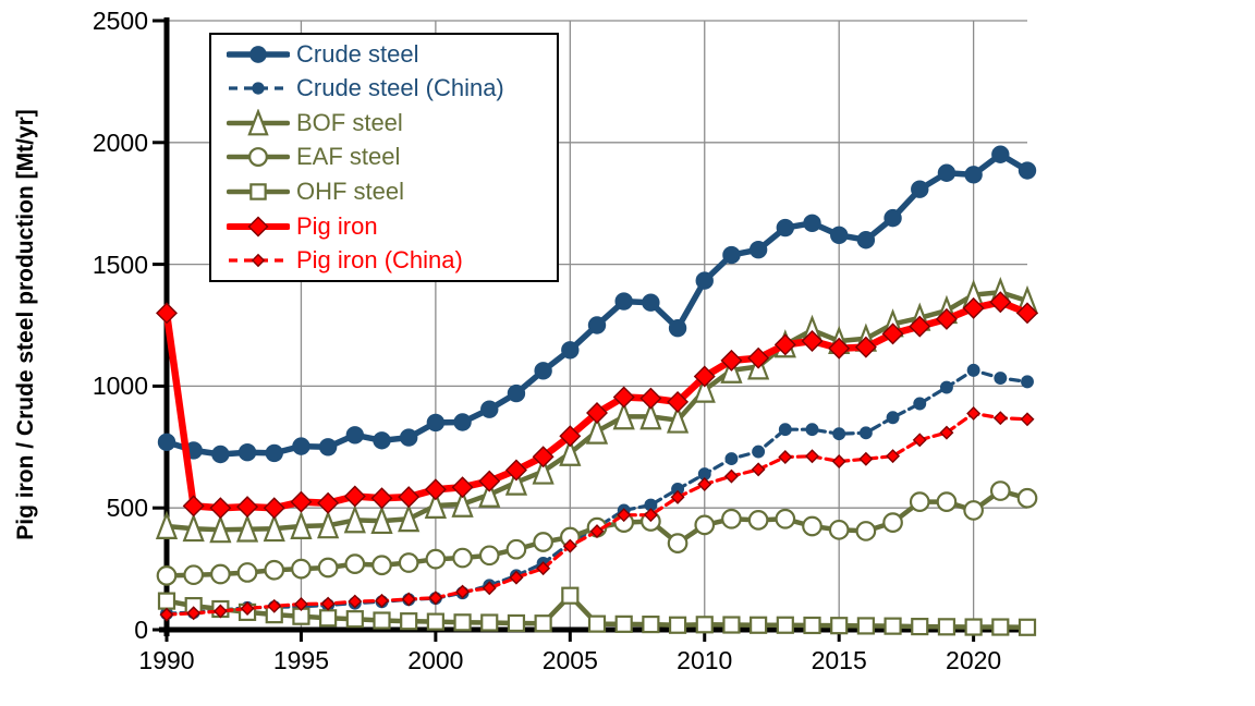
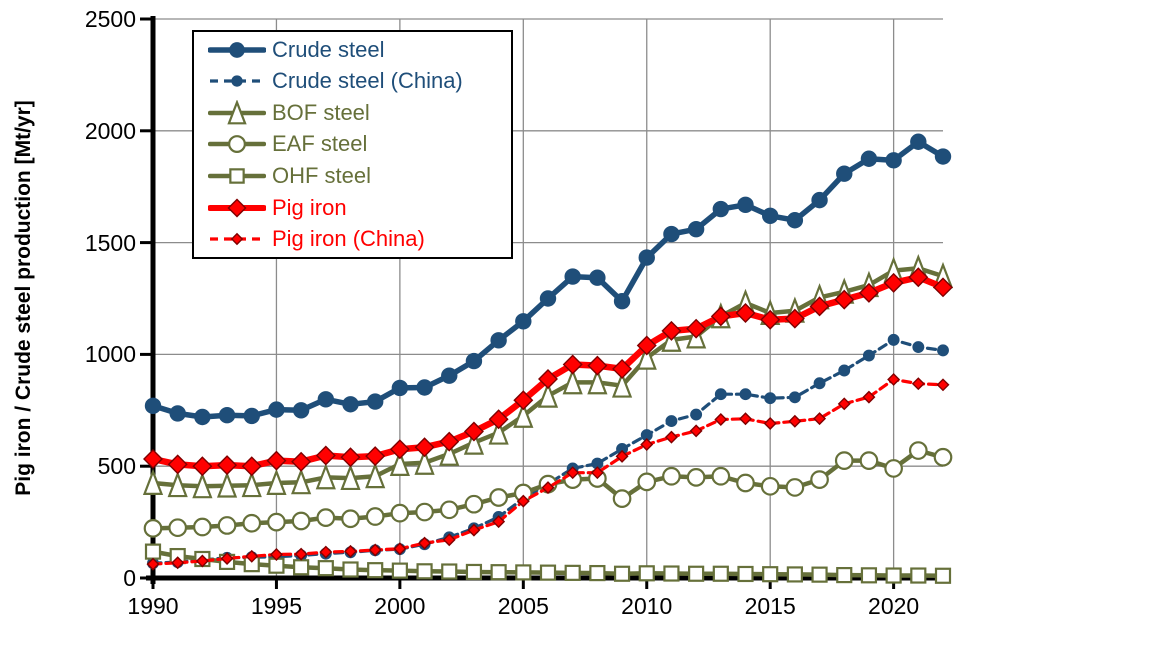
Pig iron/1990: 1300 -> 530
OHF steel/2005: 140 -> 20
